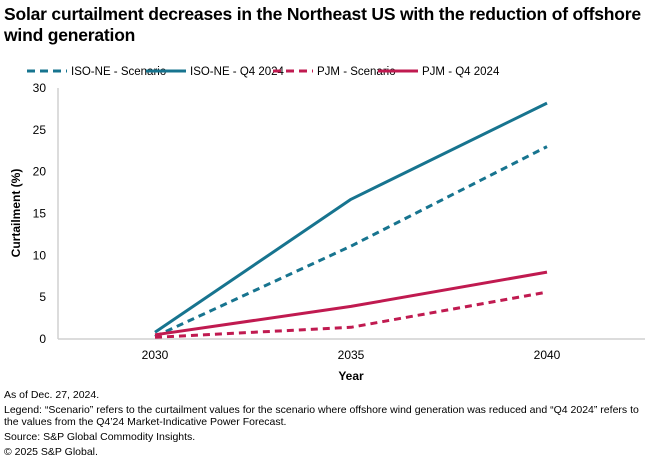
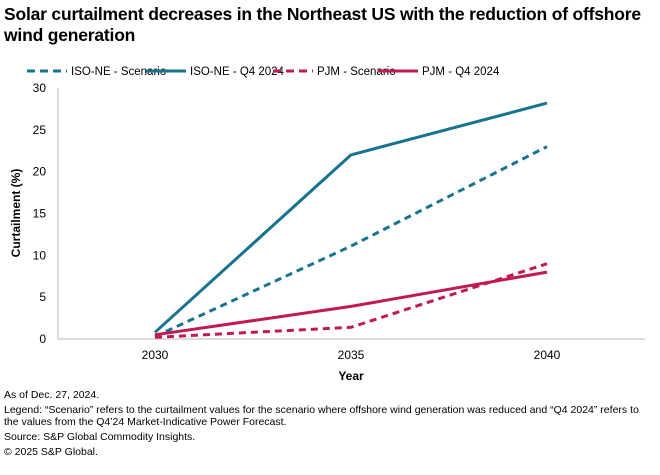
ISO-NE - Q4 2024/2035: 17 -> 22
PJM - Scenario/2040: 6 -> 9
